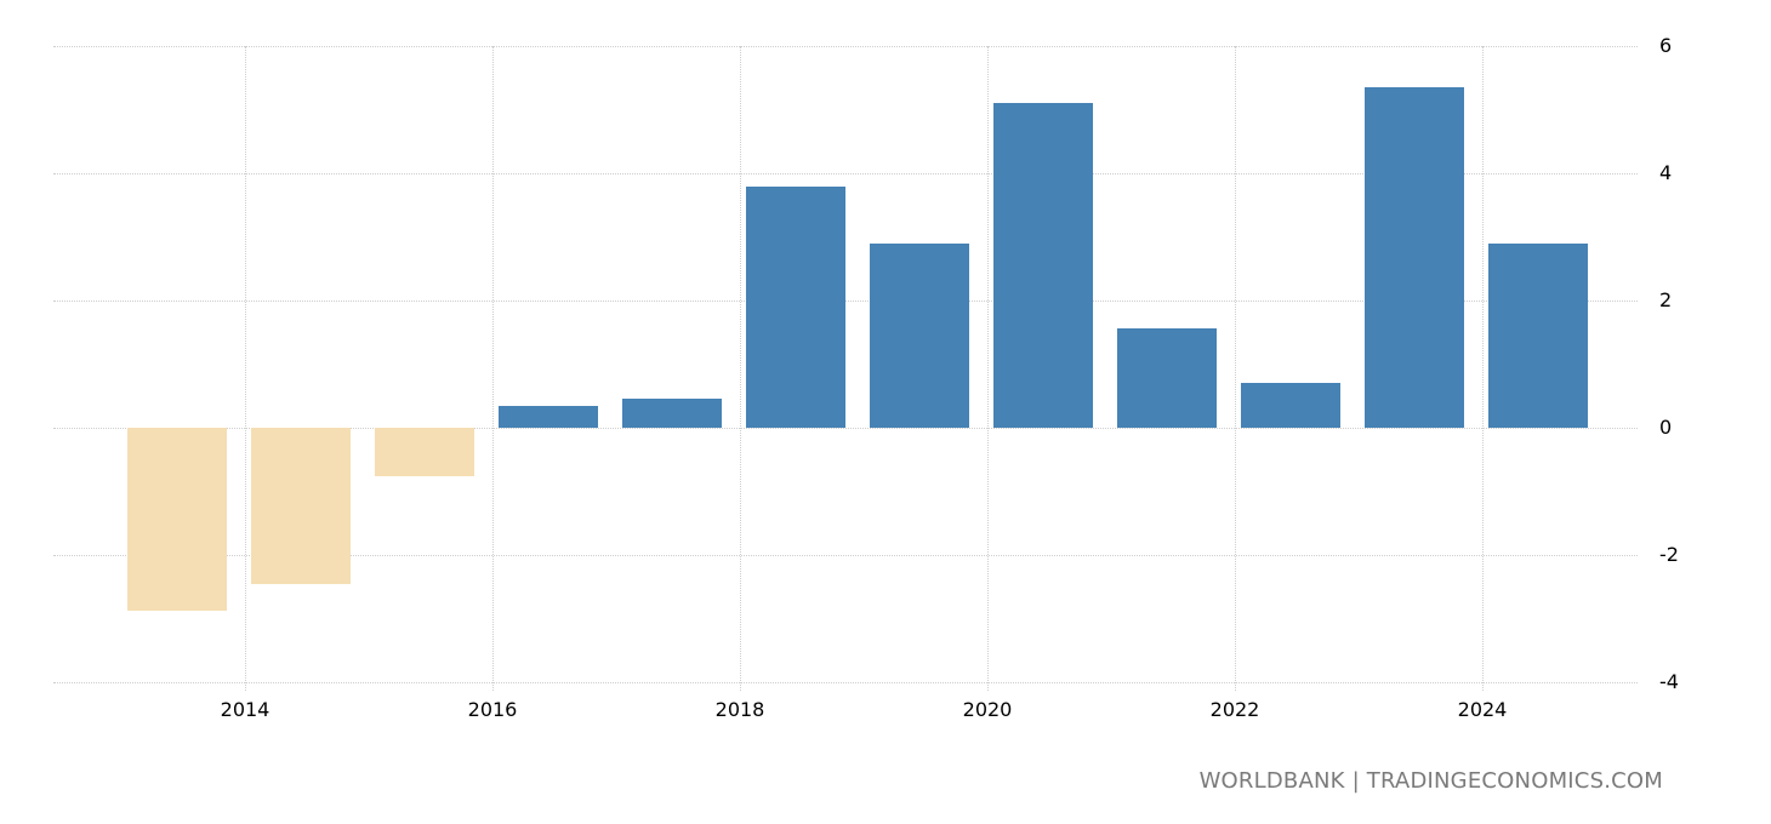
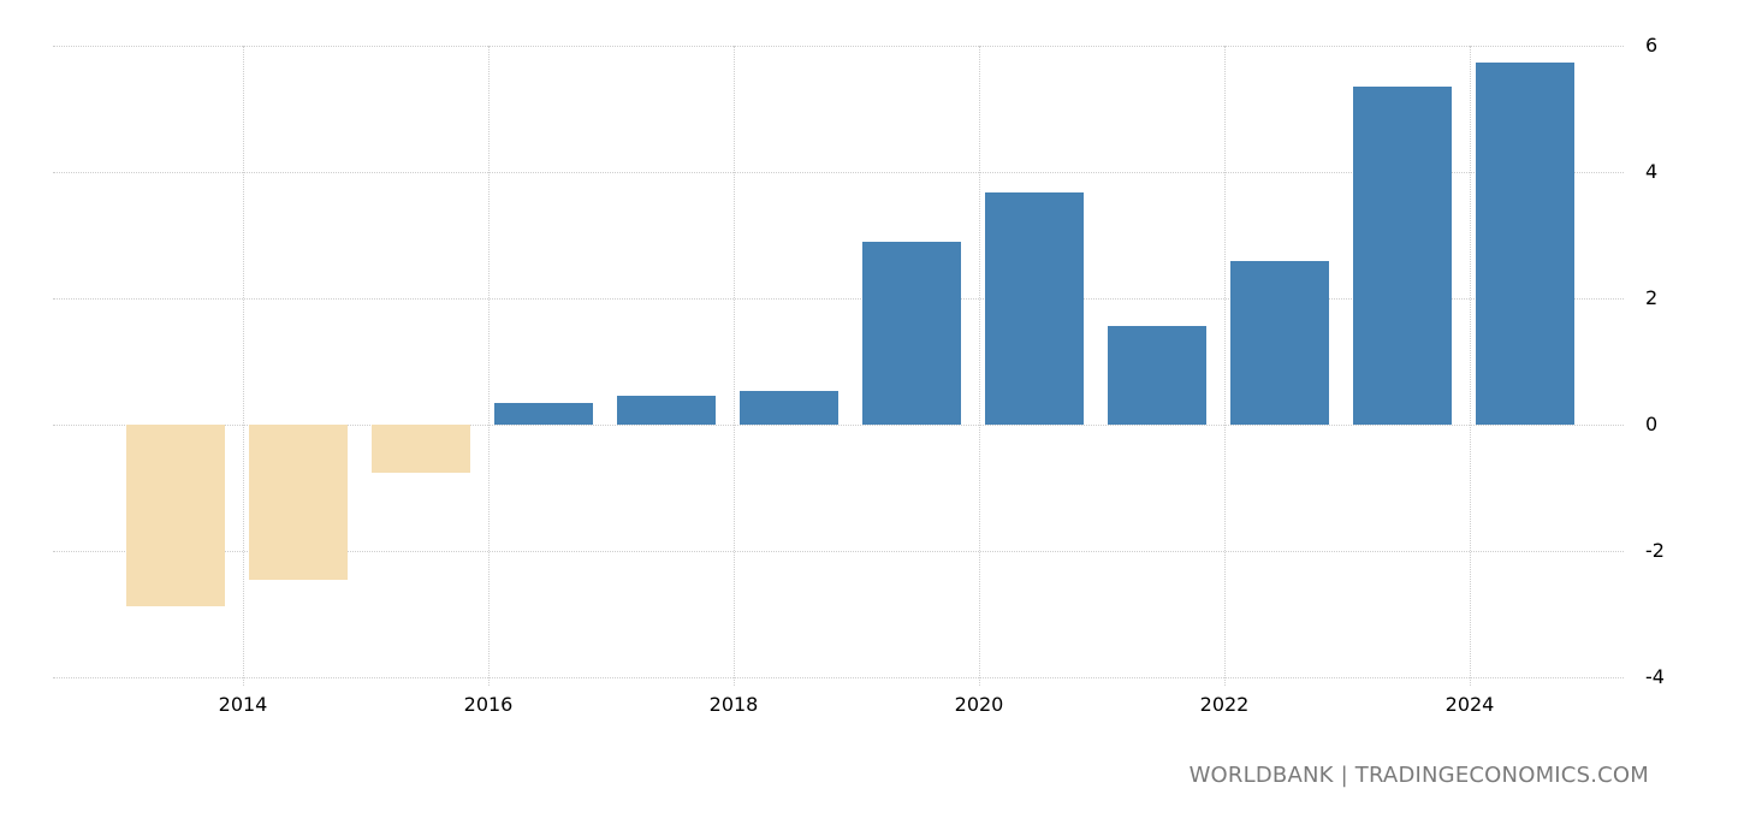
2018: 3.8 -> 0.5
2020: 5.1 -> 3.7
2022: 0.7 -> 2.6
2024: 2.9 -> 5.7
